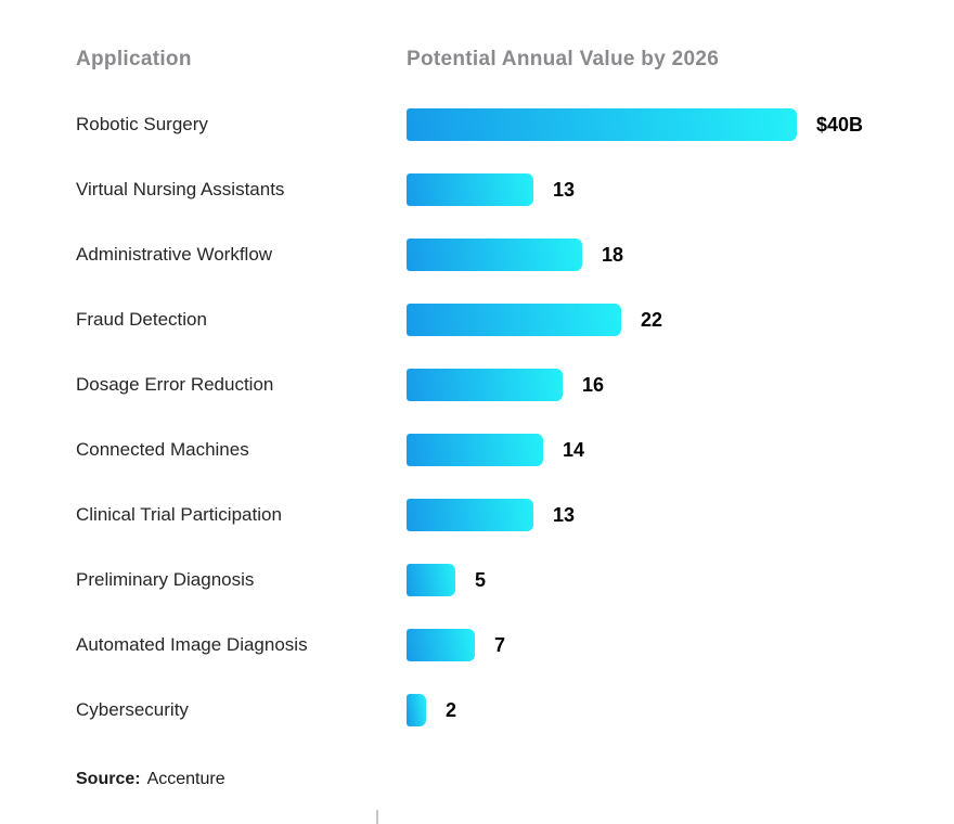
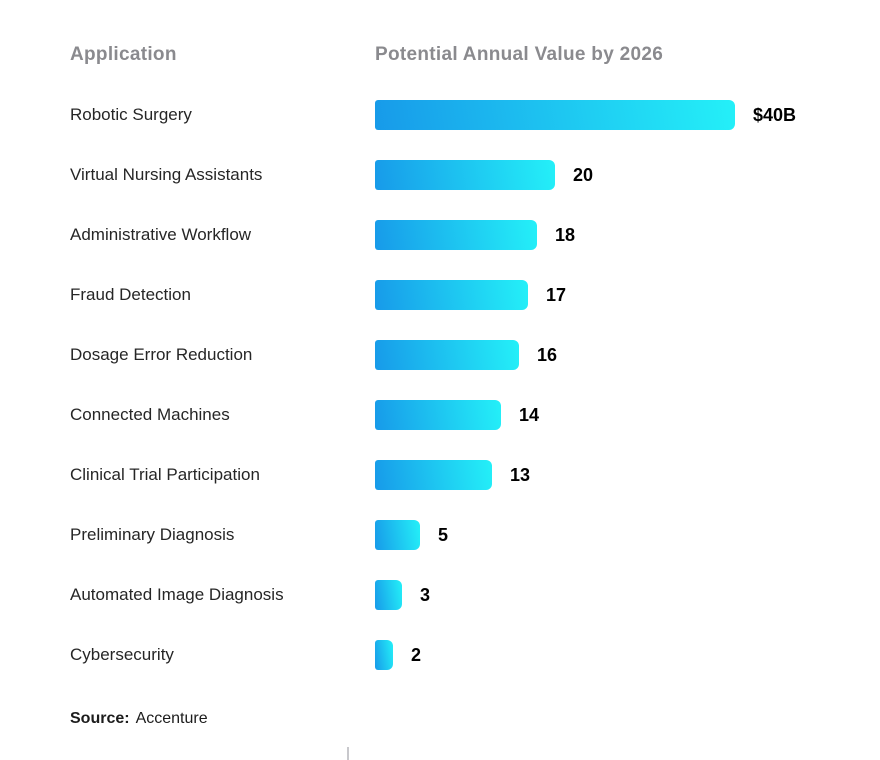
Virtual Nursing Assistants: 13 -> 20
Fraud Detection: 22 -> 17
Automated Image Diagnosis: 7 -> 3
